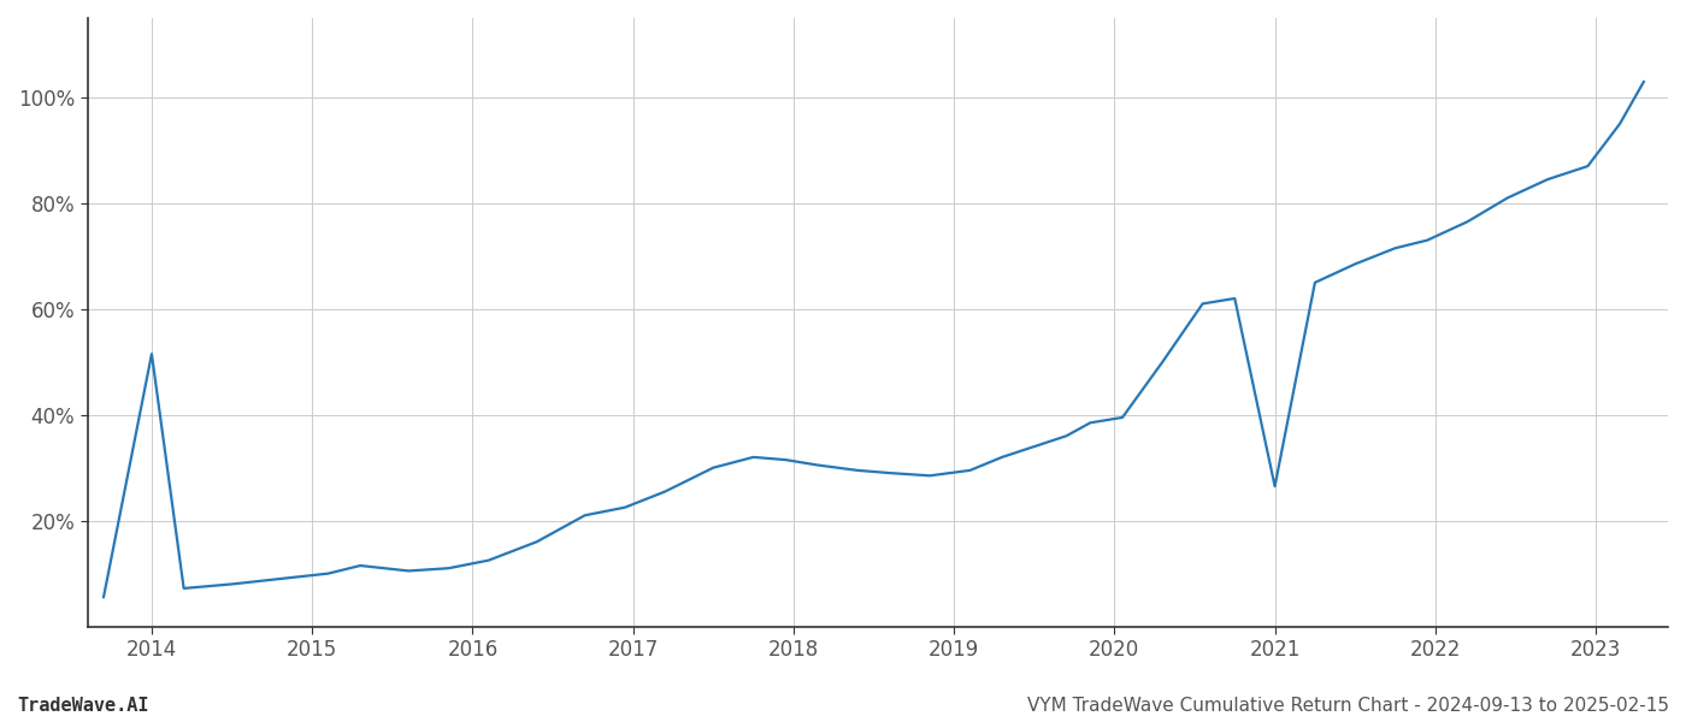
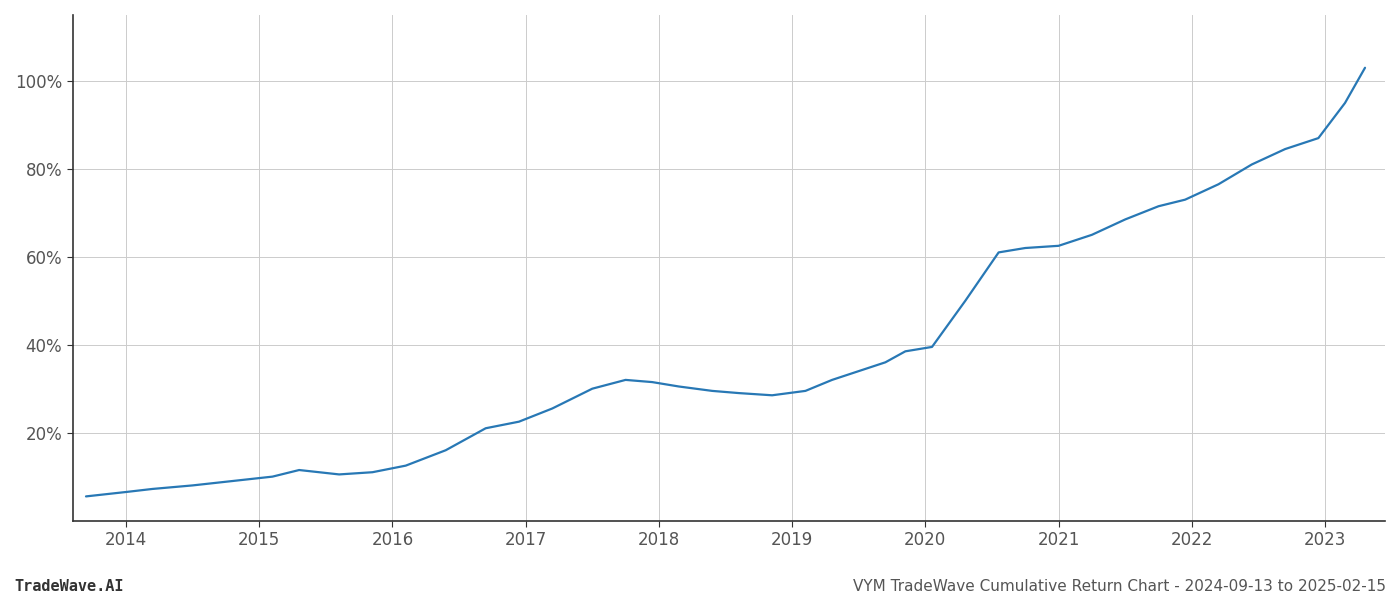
2014: 51.5% -> 6.5%
2021: 26.5% -> 62.5%
